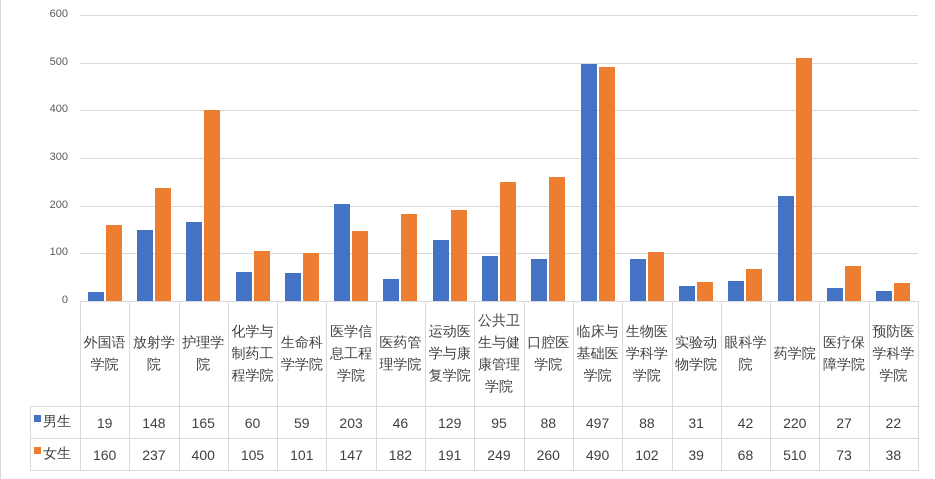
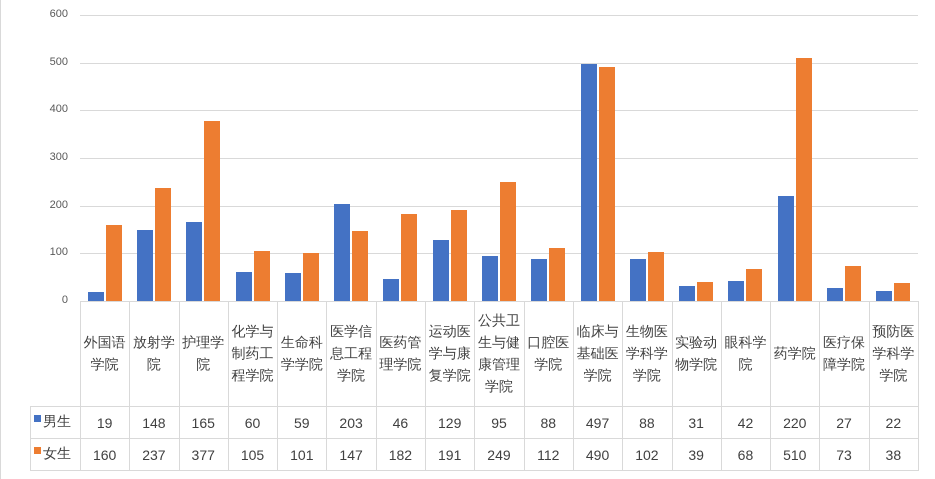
女生/护理学院: 400 -> 377
女生/口腔医学院: 260 -> 112
